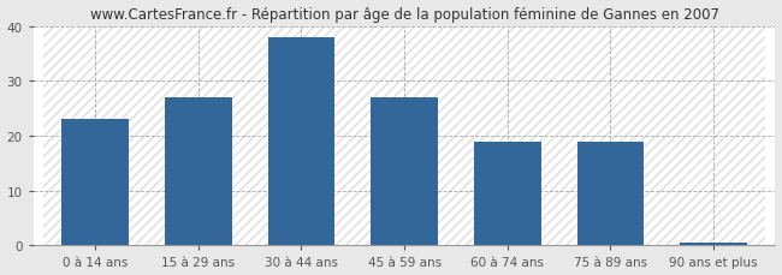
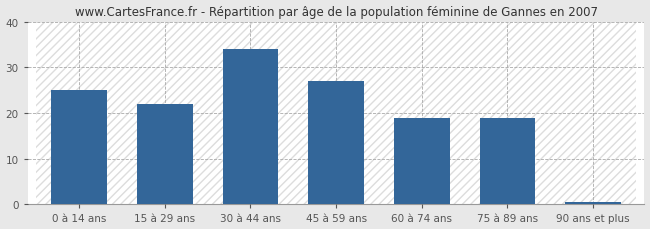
0 à 14 ans: 23.0 -> 25.0
15 à 29 ans: 27.0 -> 22.0
30 à 44 ans: 38.0 -> 34.0
